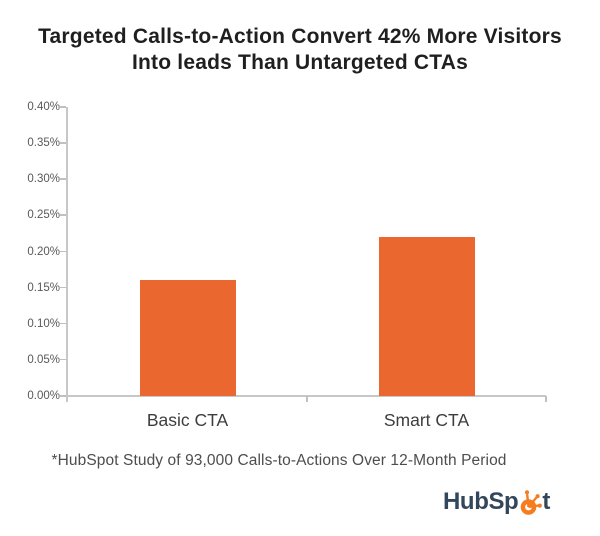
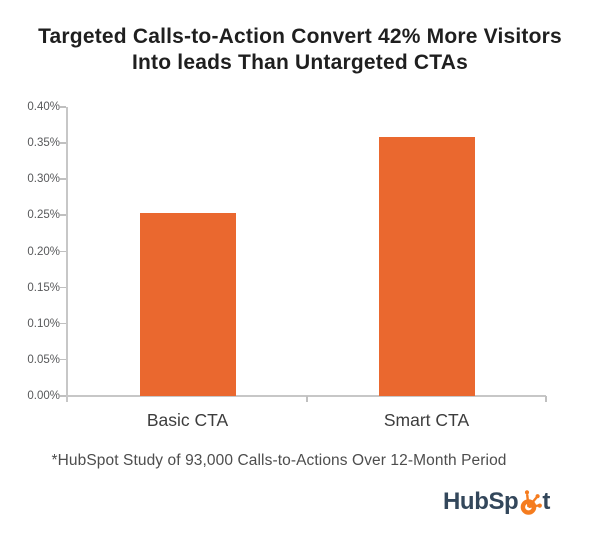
Basic CTA: 0.16% -> 0.25%
Smart CTA: 0.22% -> 0.36%
